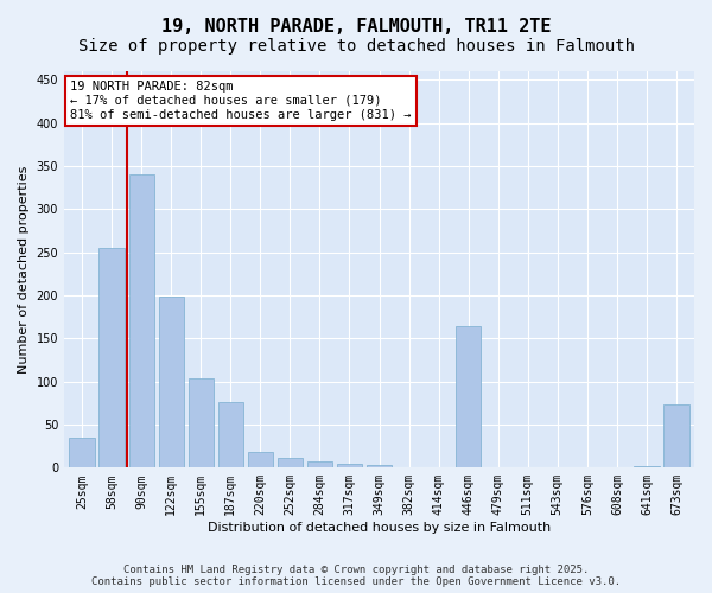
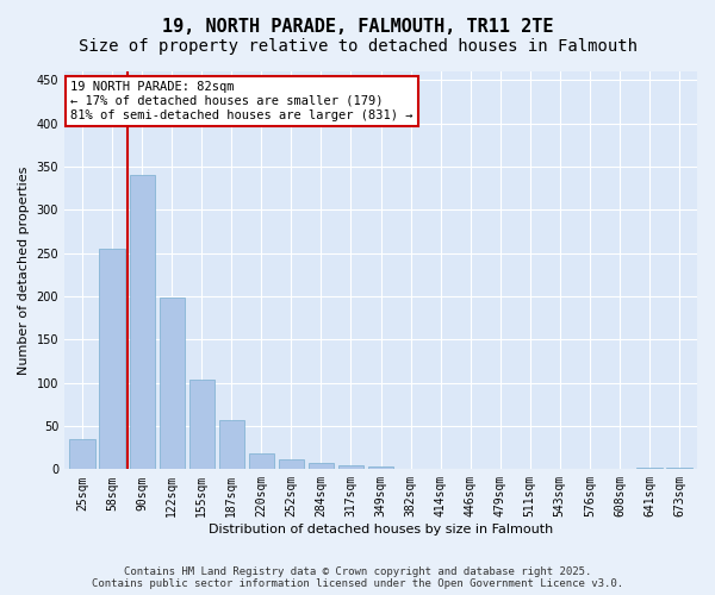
187sqm: 76 -> 57
446sqm: 164 -> 1
673sqm: 74 -> 2
